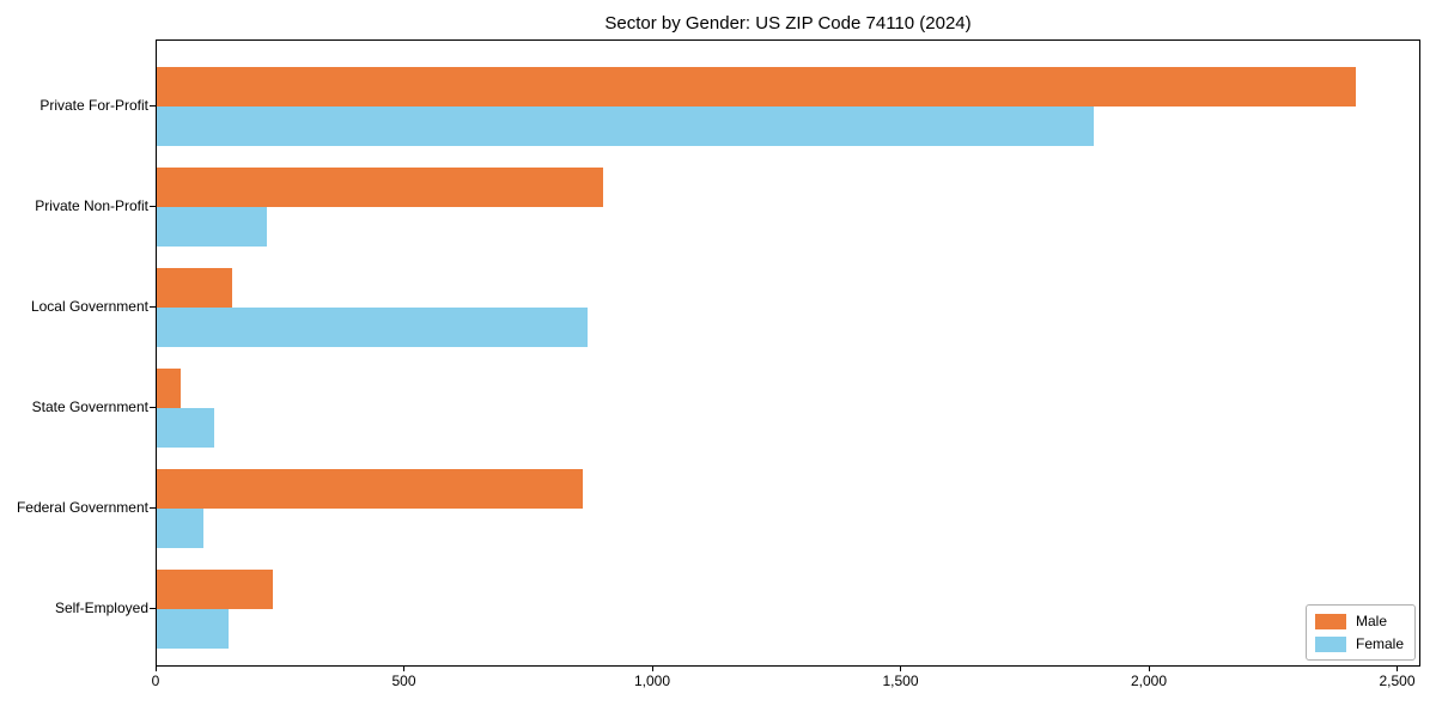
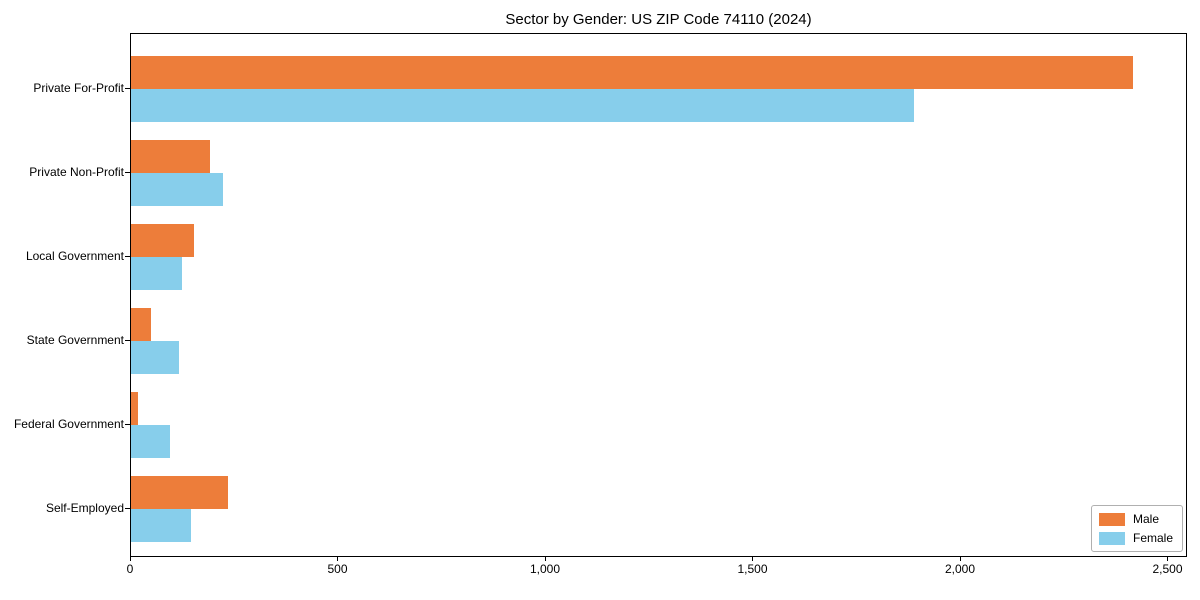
Male/Private Non-Profit: 900 -> 190
Female/Local Government: 870 -> 120
Male/Federal Government: 860 -> 20
